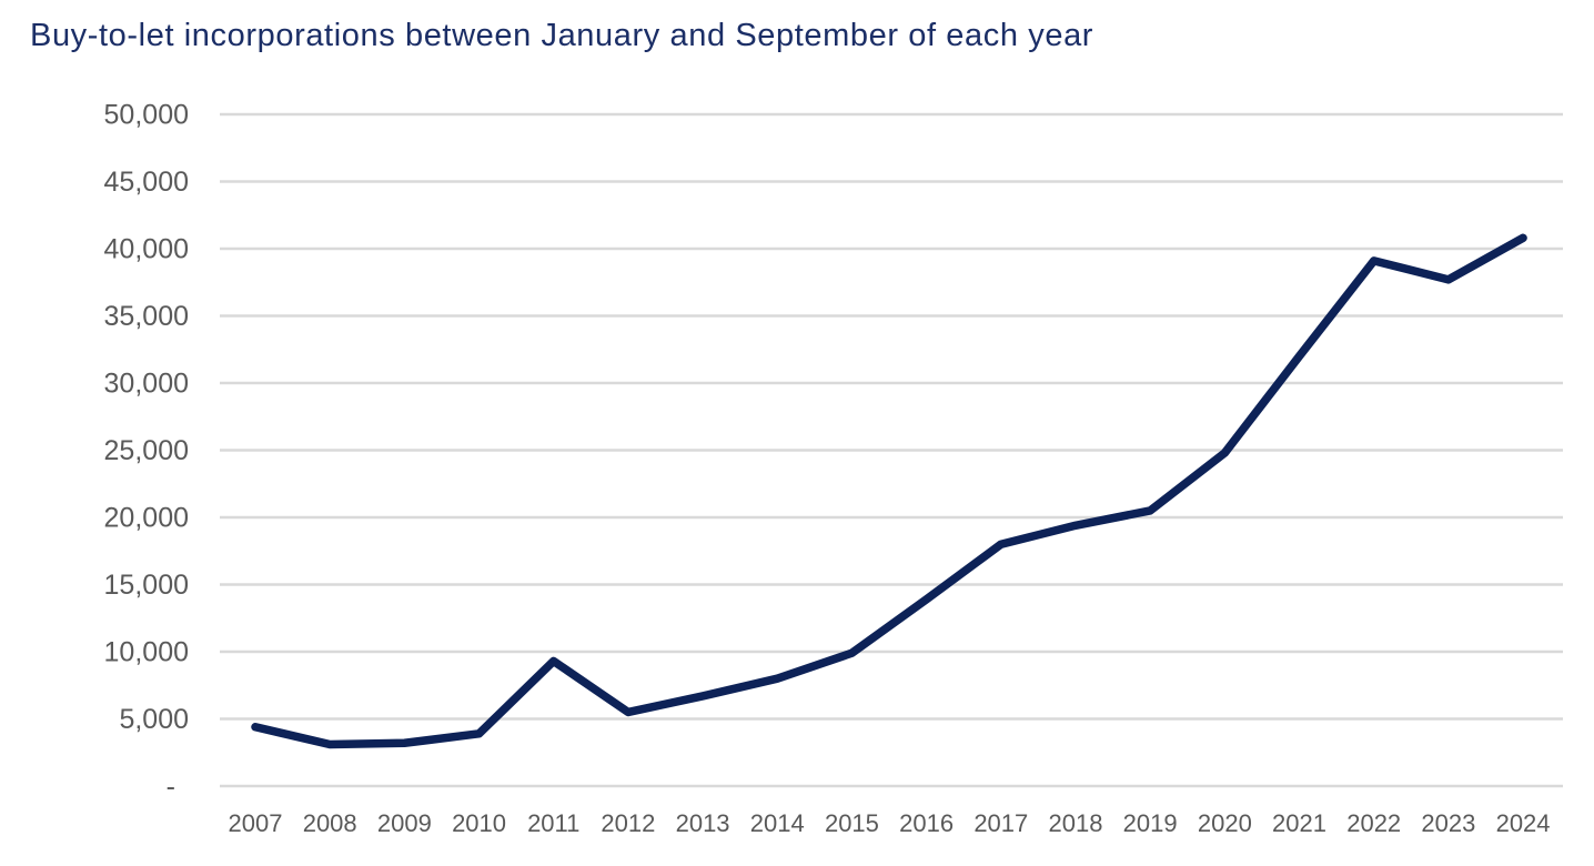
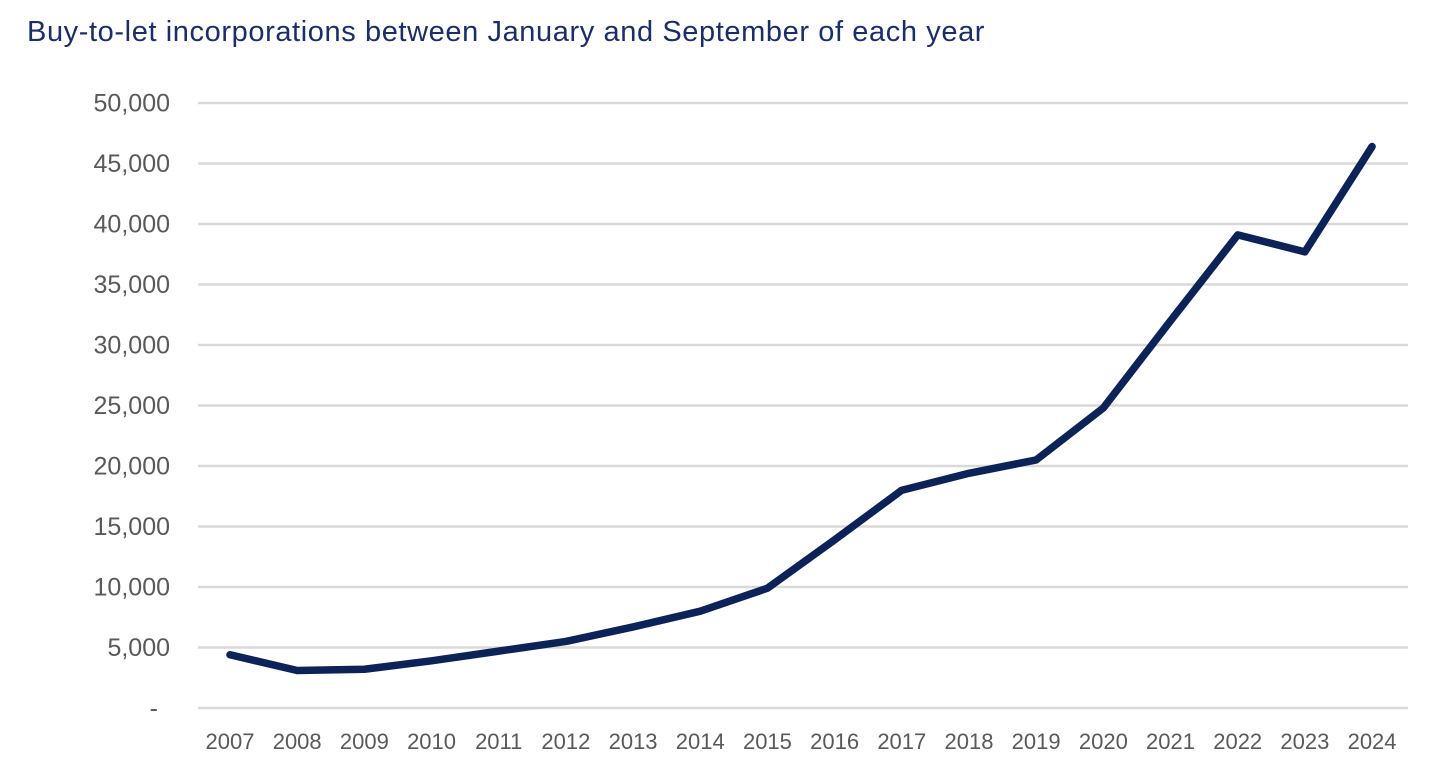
2011: 9300 -> 4700
2024: 40800 -> 46400
